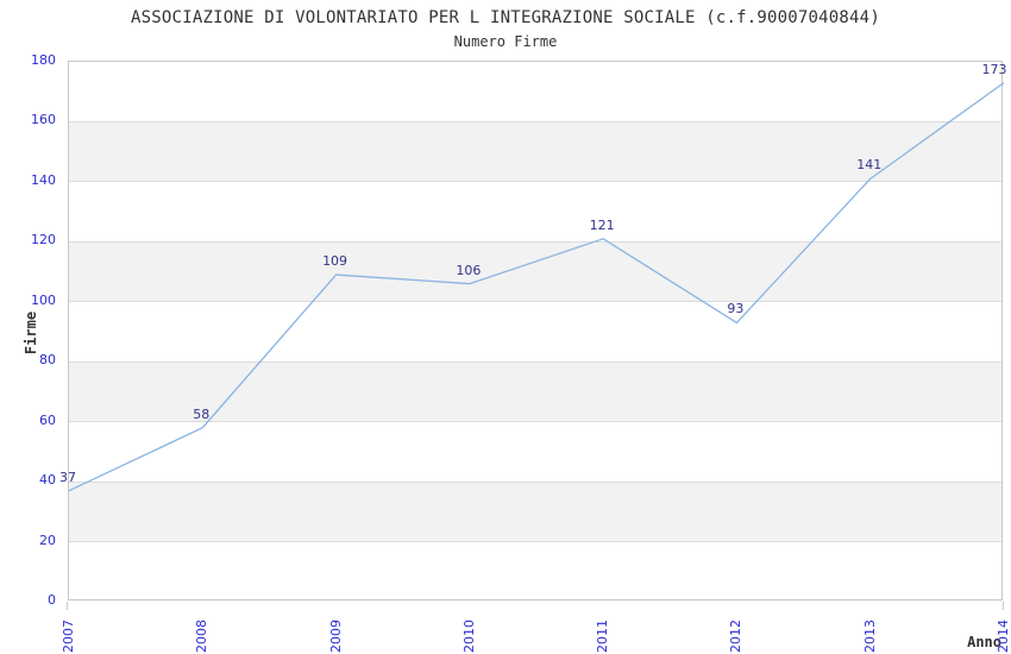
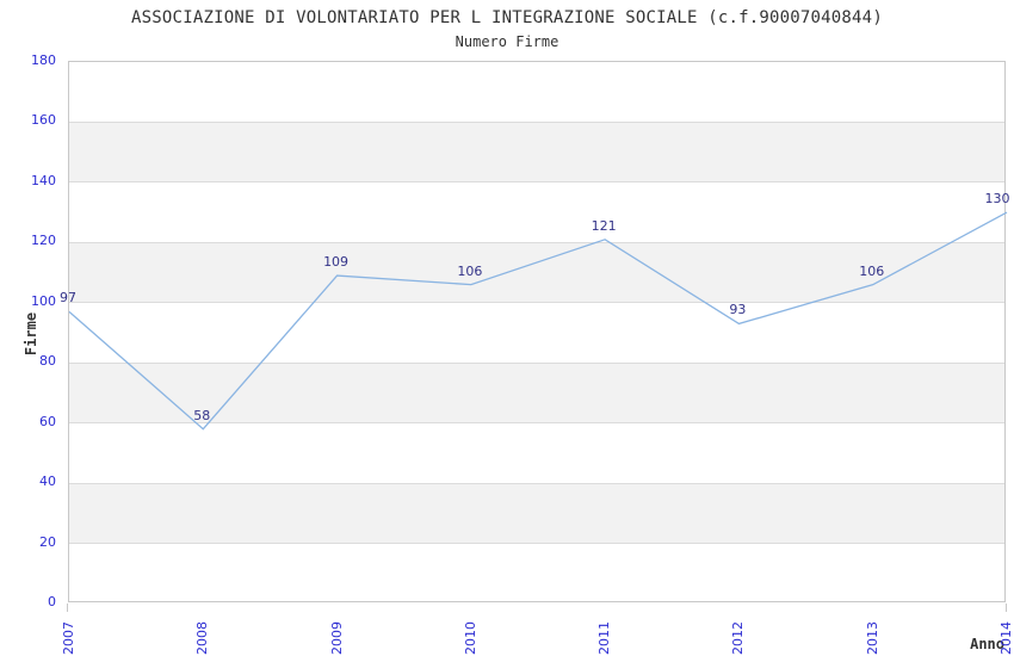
2007: 37 -> 97
2013: 141 -> 106
2014: 173 -> 130
